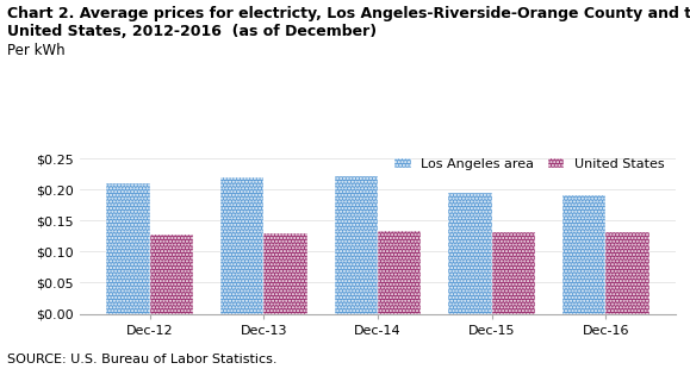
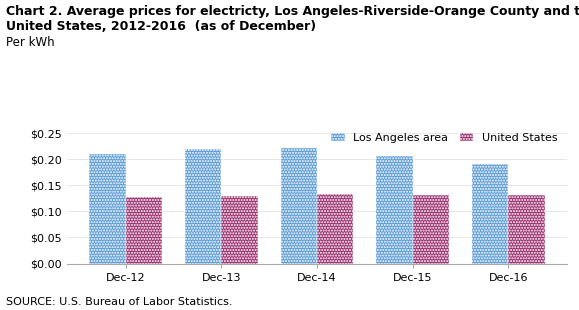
Los Angeles area/Dec-15: $0.194 -> $0.207
